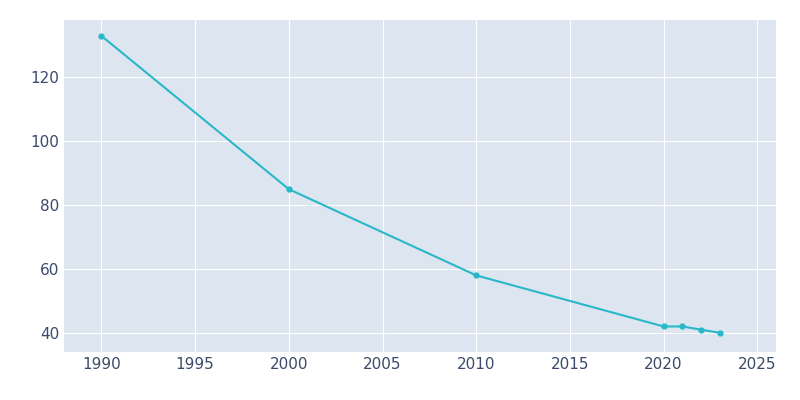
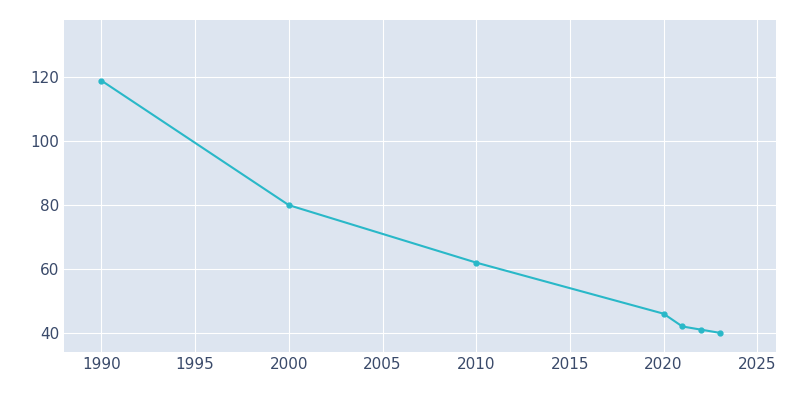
1990: 133 -> 119
2000: 85 -> 80
2010: 58 -> 62
2020: 42 -> 46
